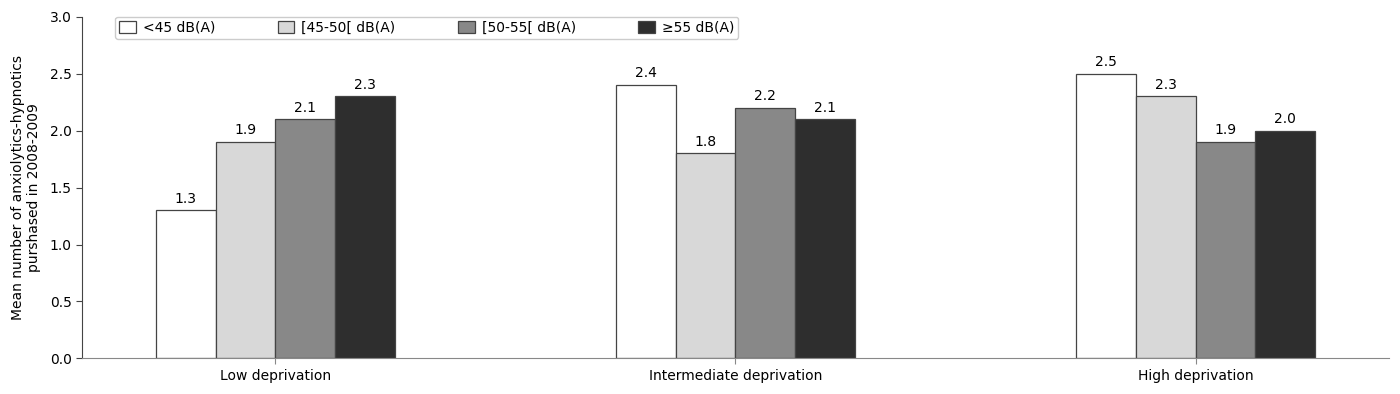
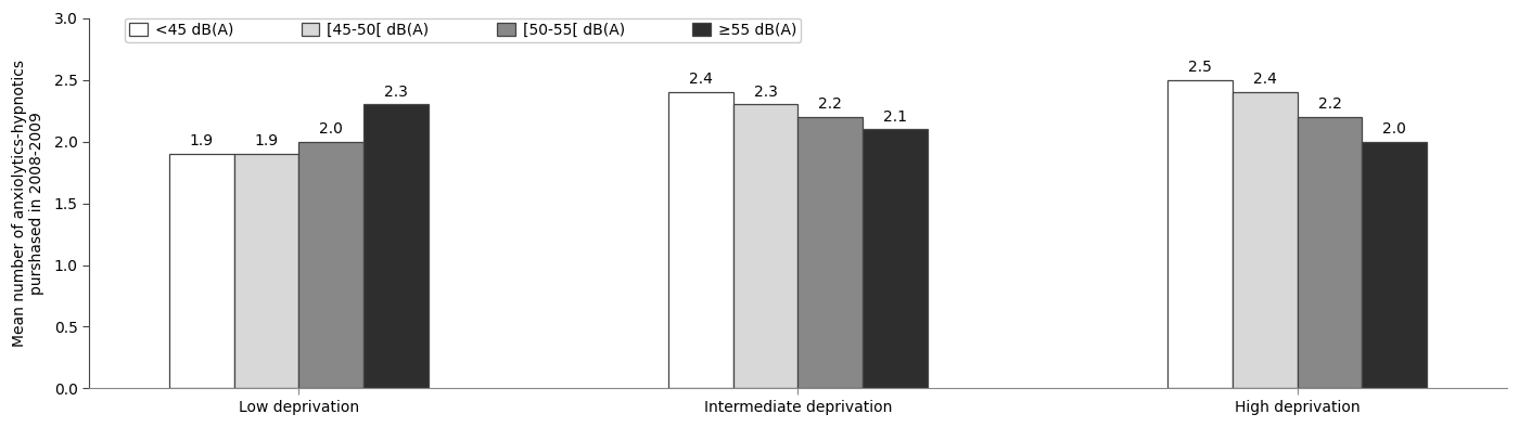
<45 dB(A)/Low deprivation: 1.3 -> 1.9
[50-55[ dB(A)/Low deprivation: 2.1 -> 2.0
[45-50[ dB(A)/Intermediate deprivation: 1.8 -> 2.3
[45-50[ dB(A)/High deprivation: 2.3 -> 2.4
[50-55[ dB(A)/High deprivation: 1.9 -> 2.2
